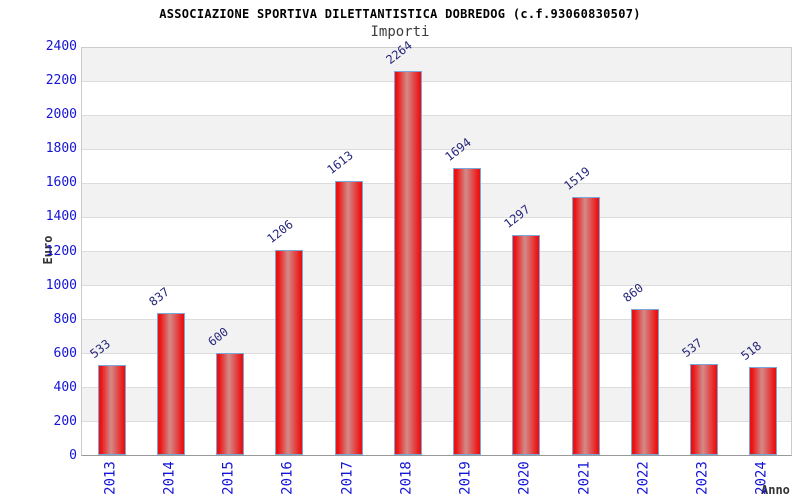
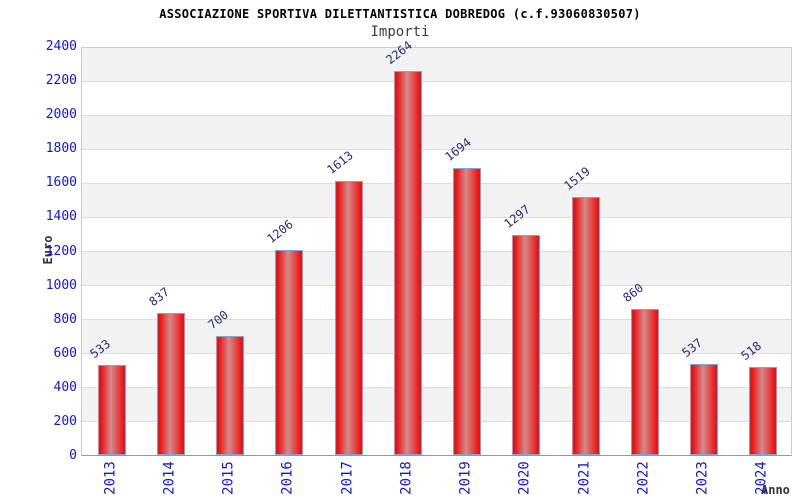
2015: 600 -> 700
